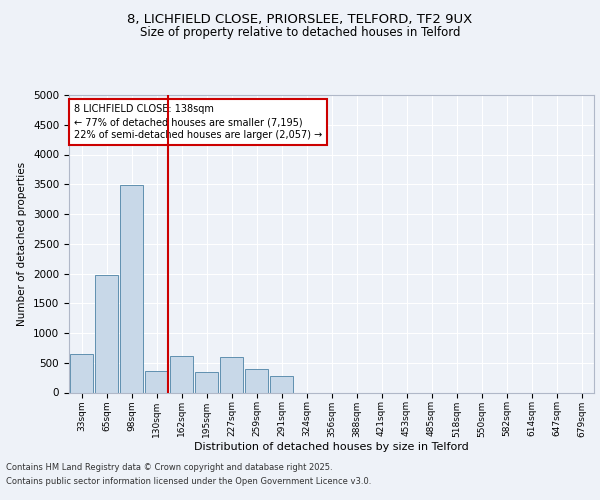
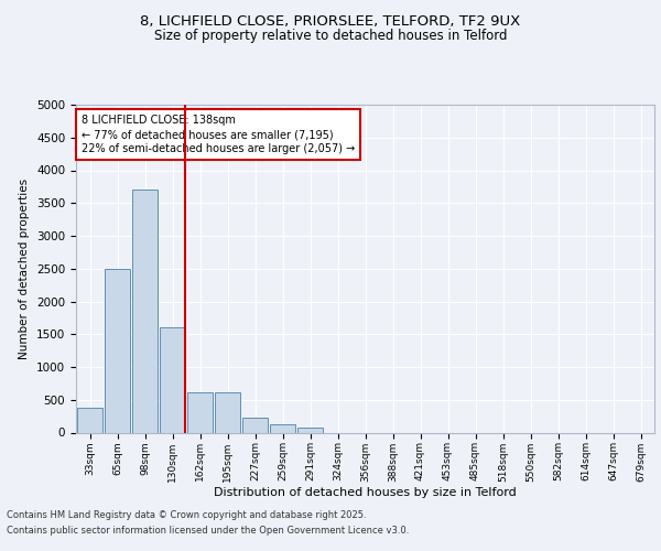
33sqm: 640 -> 370
65sqm: 1980 -> 2500
98sqm: 3480 -> 3700
130sqm: 360 -> 1600
195sqm: 340 -> 620
227sqm: 600 -> 230
259sqm: 400 -> 130
291sqm: 280 -> 80
